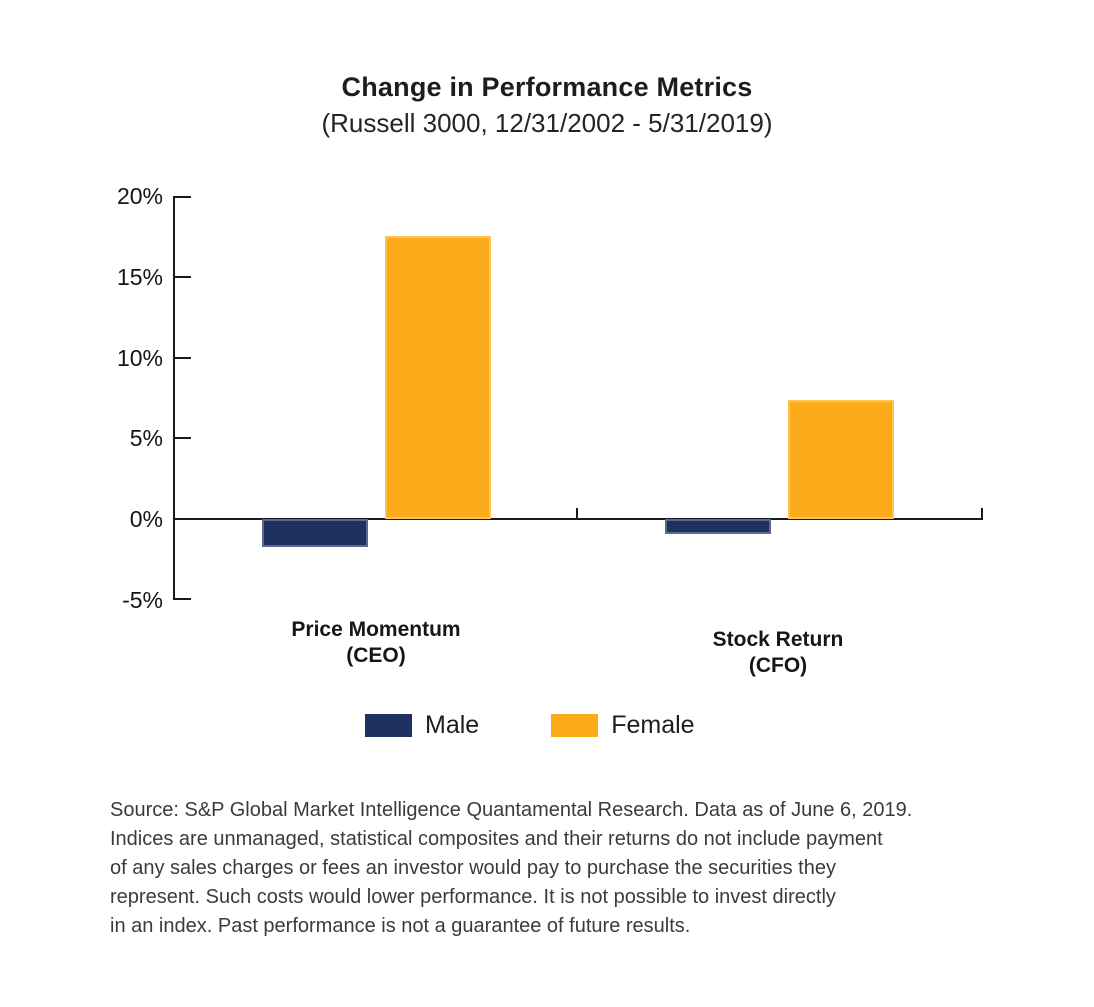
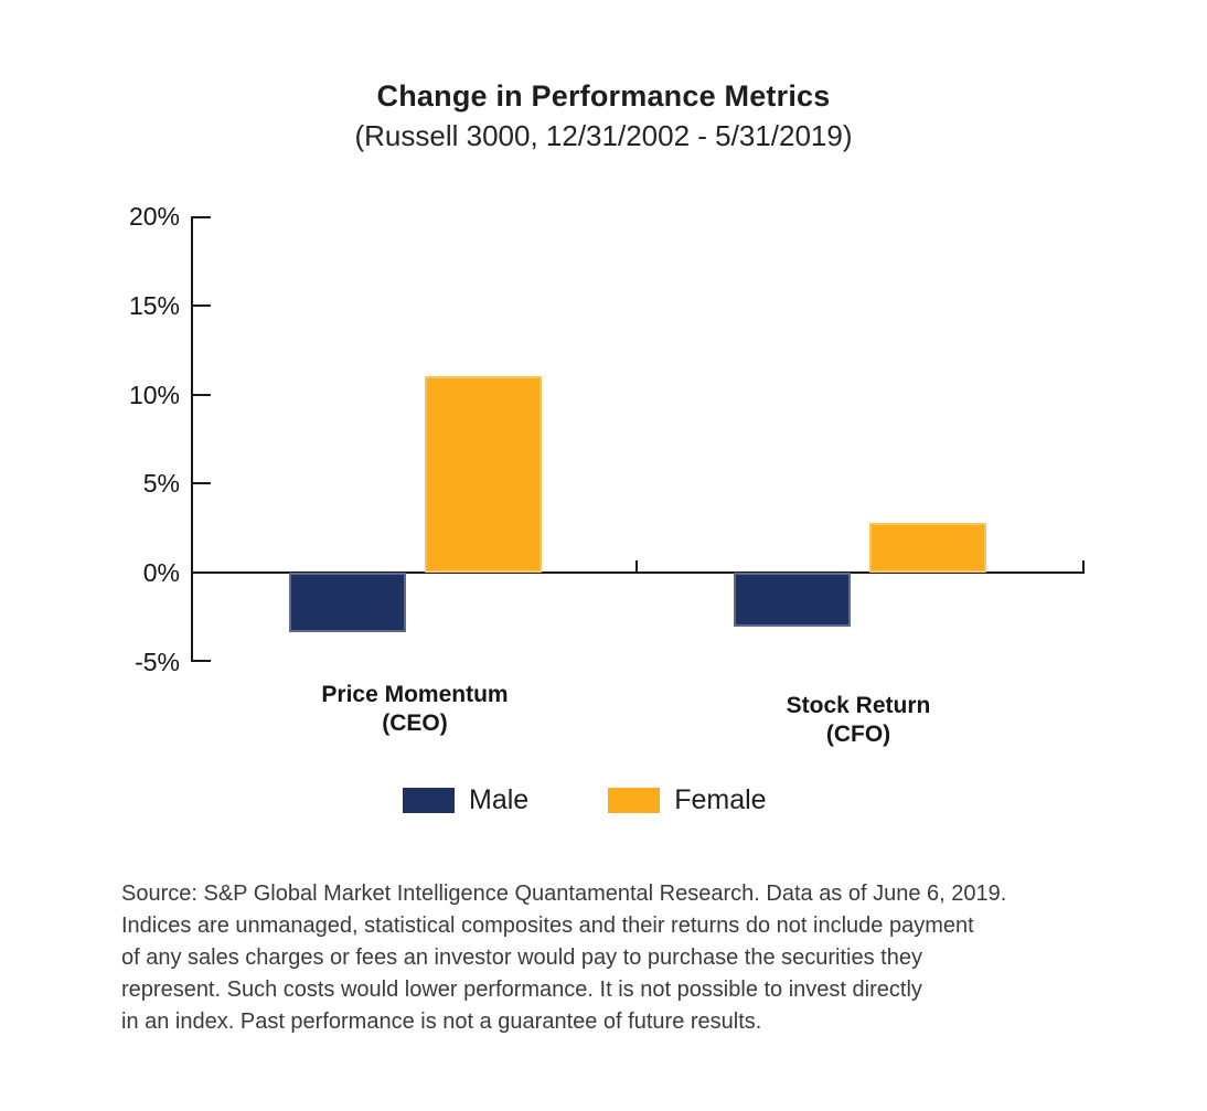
Male/Price Momentum (CEO): -1.7% -> -3.3%
Female/Price Momentum (CEO): 17.5% -> 11.0%
Male/Stock Return (CFO): -0.9% -> -3.0%
Female/Stock Return (CFO): 7.4% -> 2.8%
